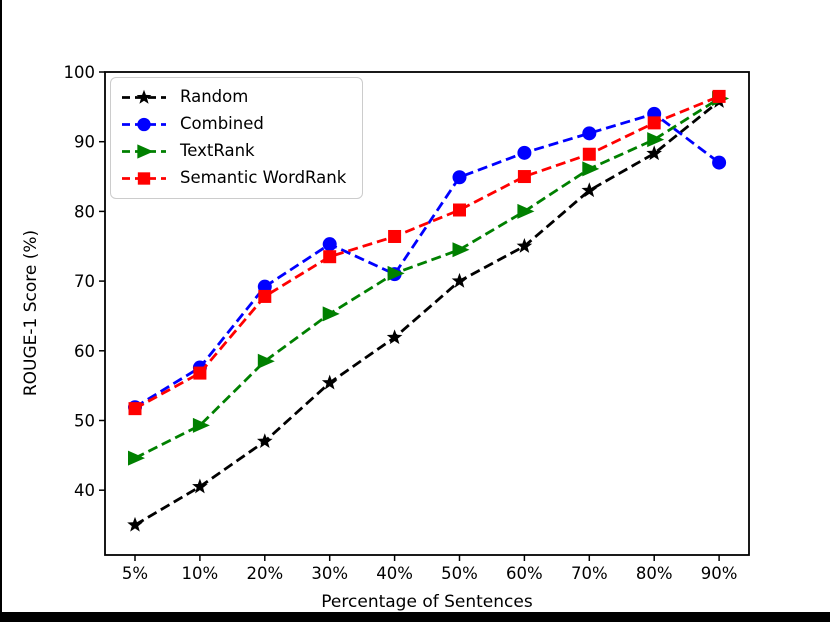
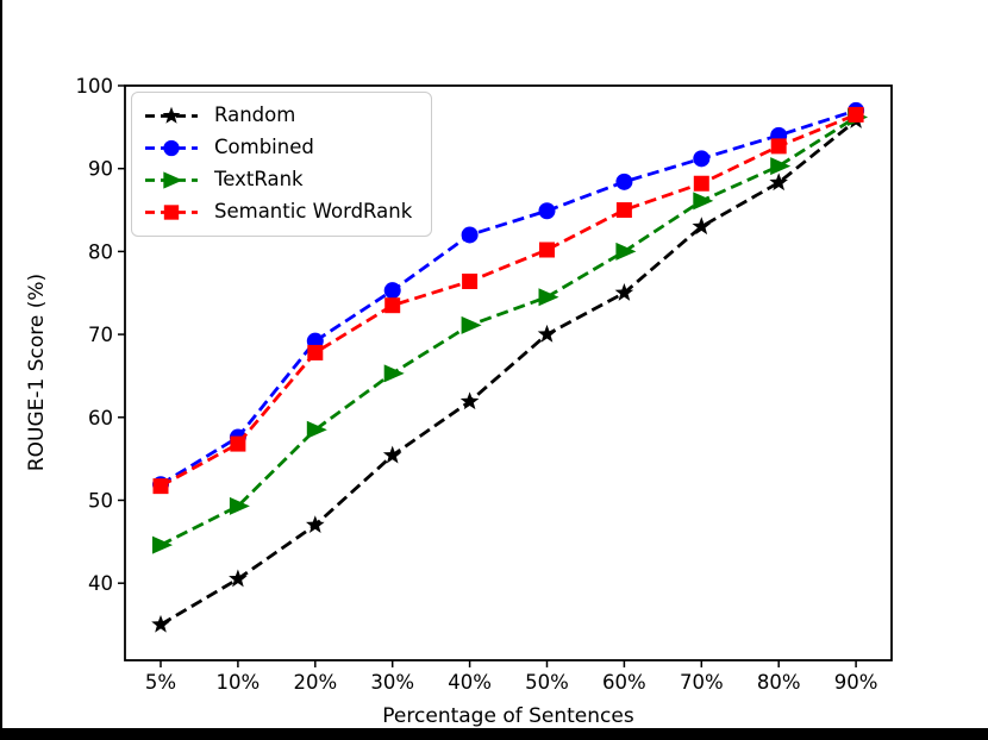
Combined/40%: 71 -> 82
Combined/90%: 87 -> 97
